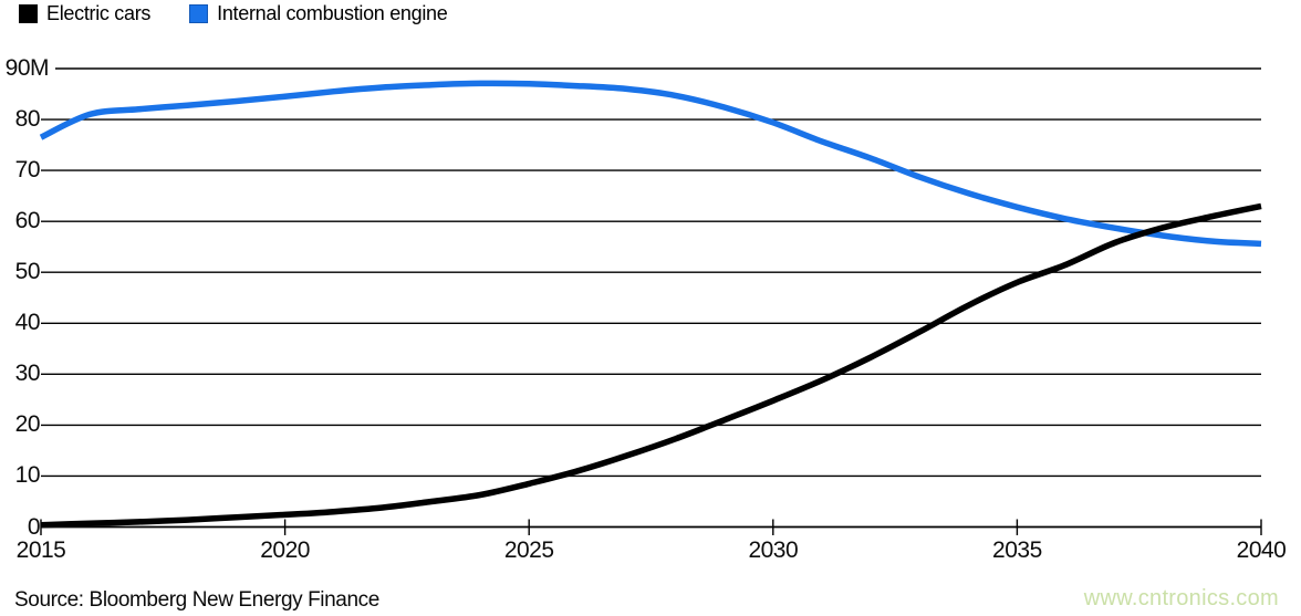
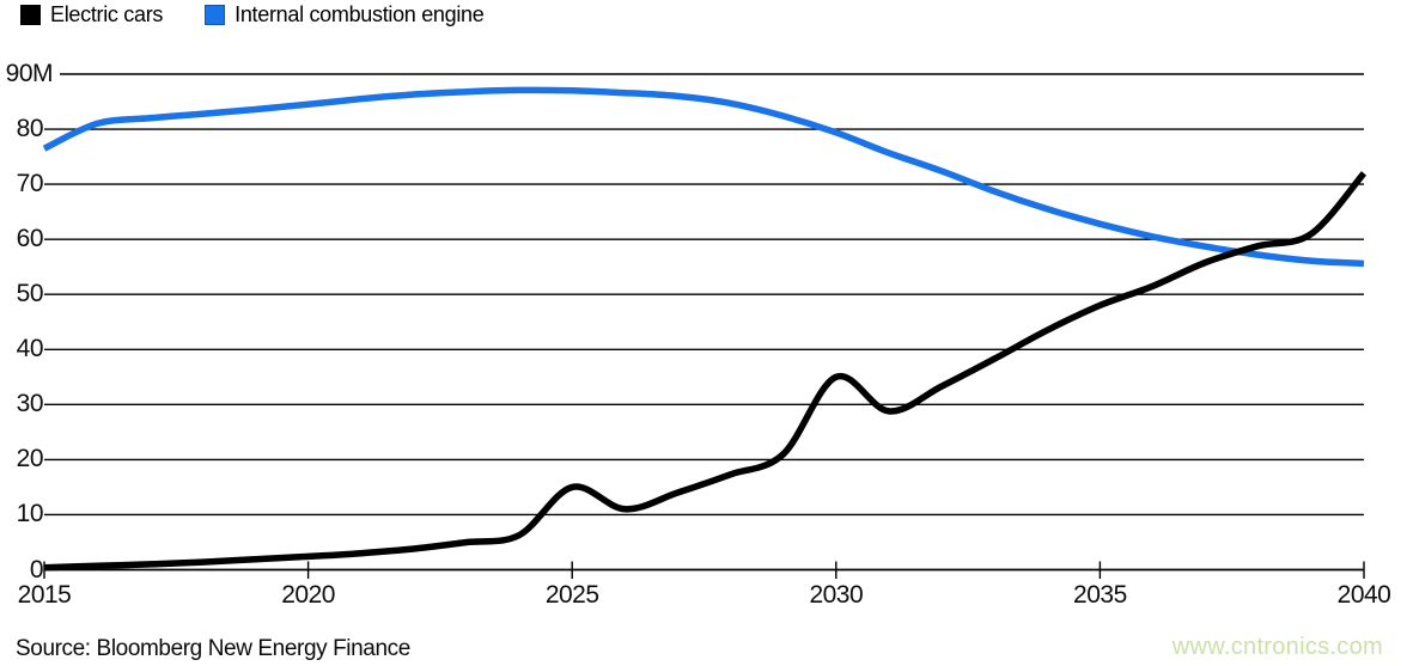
Electric cars/2025: 8 -> 15
Electric cars/2030: 25 -> 35
Electric cars/2040: 63 -> 72
